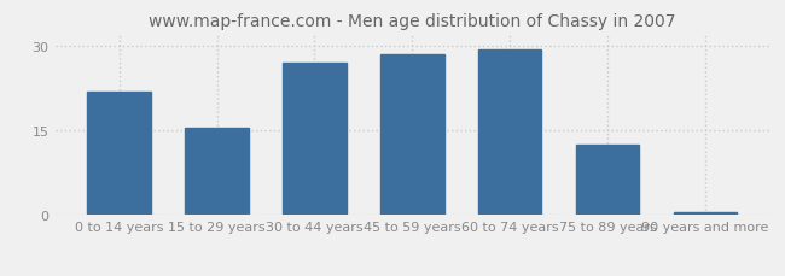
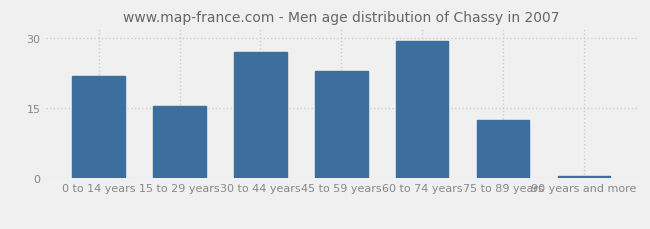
45 to 59 years: 28.5 -> 23.0
